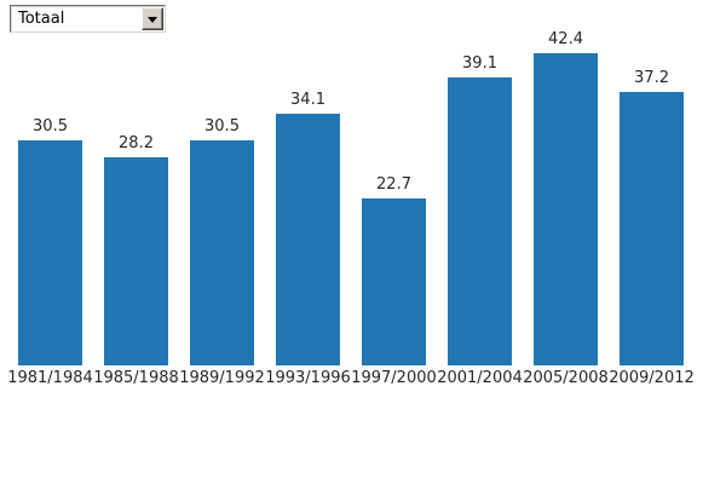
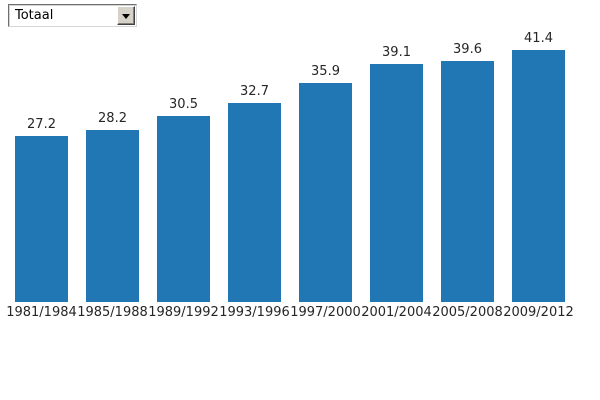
1981/1984: 30.5 -> 27.2
1993/1996: 34.1 -> 32.7
1997/2000: 22.7 -> 35.9
2005/2008: 42.4 -> 39.6
2009/2012: 37.2 -> 41.4
